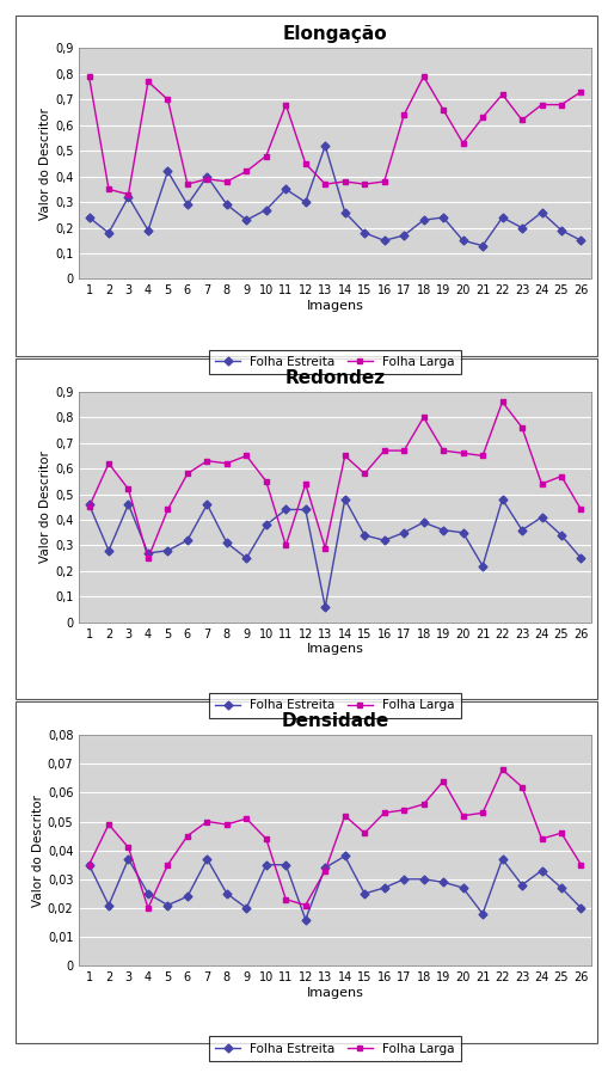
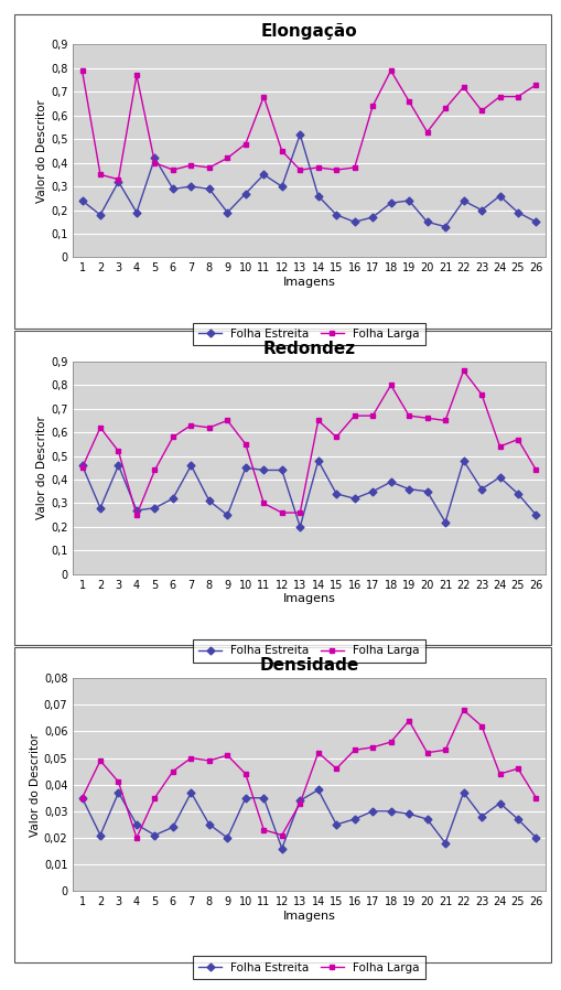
Elongação/Folha Larga/5: 0,70 -> 0,40
Elongação/Folha Estreita/7: 0,40 -> 0,30
Elongação/Folha Estreita/9: 0,23 -> 0,19
Redondez/Folha Estreita/10: 0,38 -> 0,45
Redondez/Folha Larga/12: 0,54 -> 0,26
Redondez/Folha Estreita/13: 0,06 -> 0,20
Redondez/Folha Larga/13: 0,29 -> 0,26
